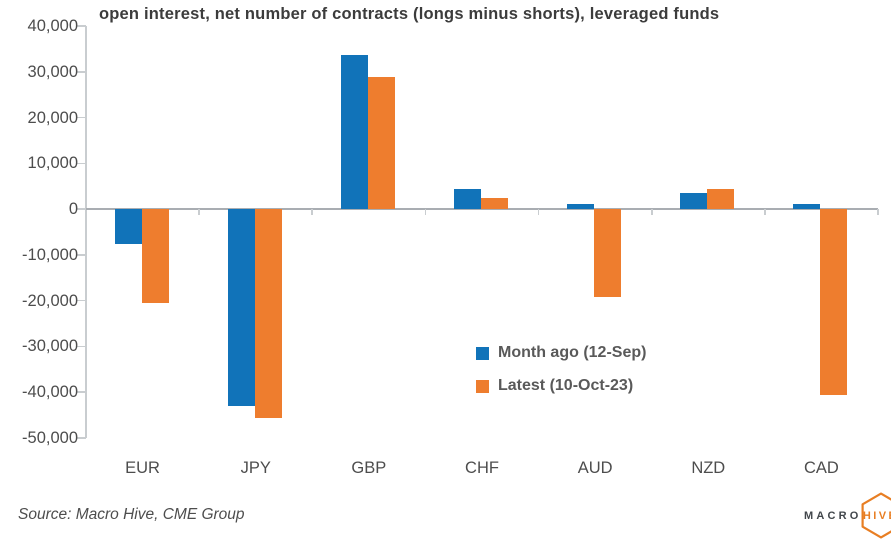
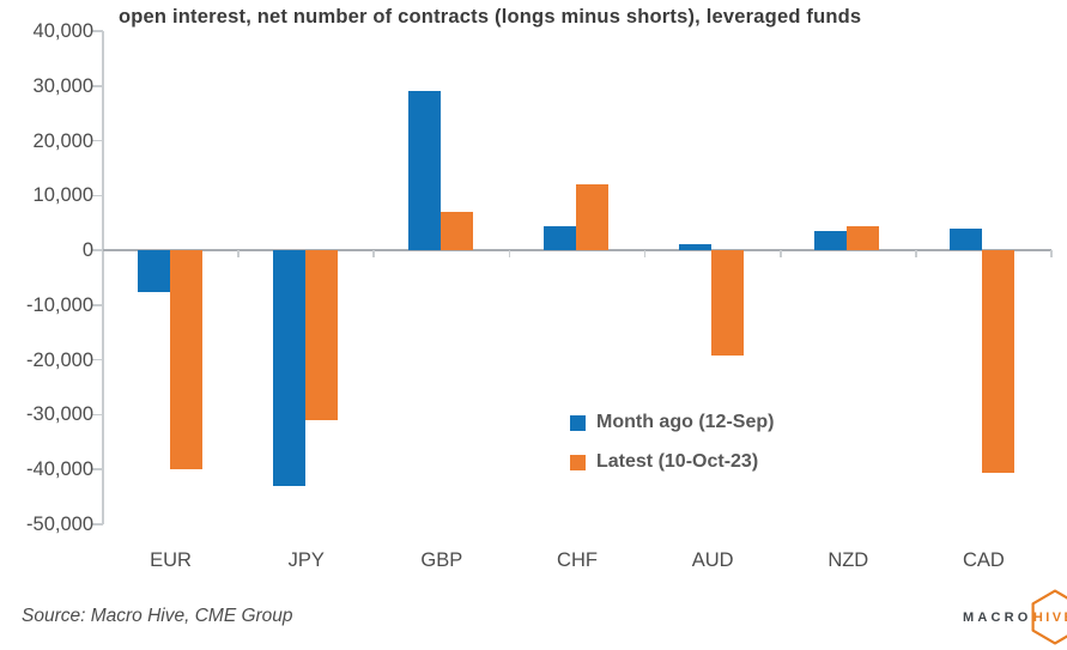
Latest (10-Oct-23)/EUR: -20000 -> -40000
Latest (10-Oct-23)/JPY: -46000 -> -31000
Month ago (12-Sep)/GBP: 34000 -> 29000
Latest (10-Oct-23)/GBP: 29000 -> 7000
Latest (10-Oct-23)/CHF: 2000 -> 12000
Month ago (12-Sep)/CAD: 1000 -> 4000
